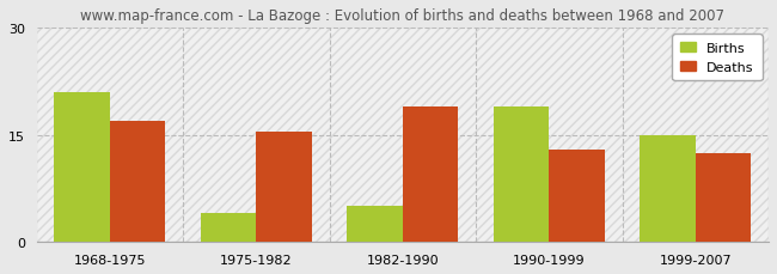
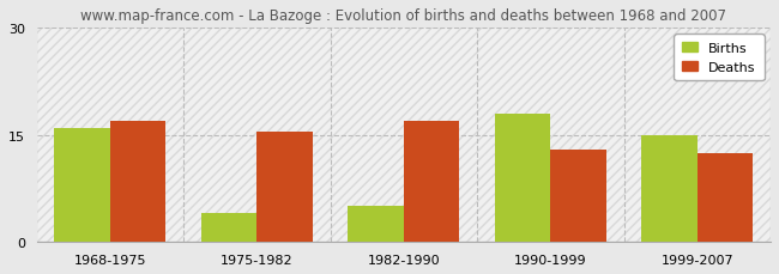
Births/1968-1975: 21 -> 16
Deaths/1982-1990: 19.0 -> 17.0
Births/1990-1999: 19 -> 18
